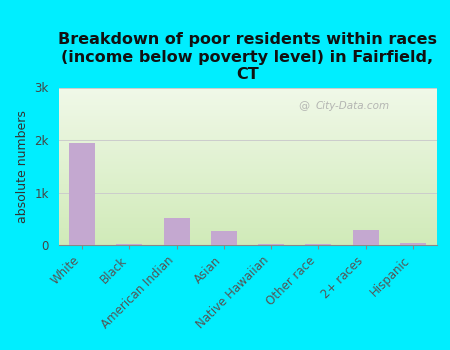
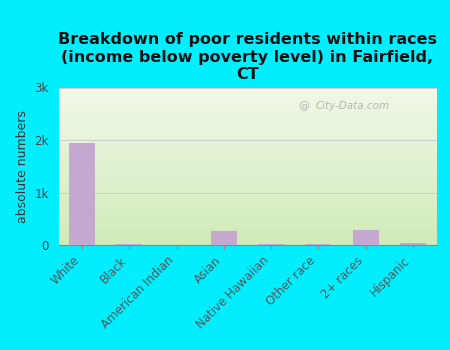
American Indian: 0.52k -> 0.00k
